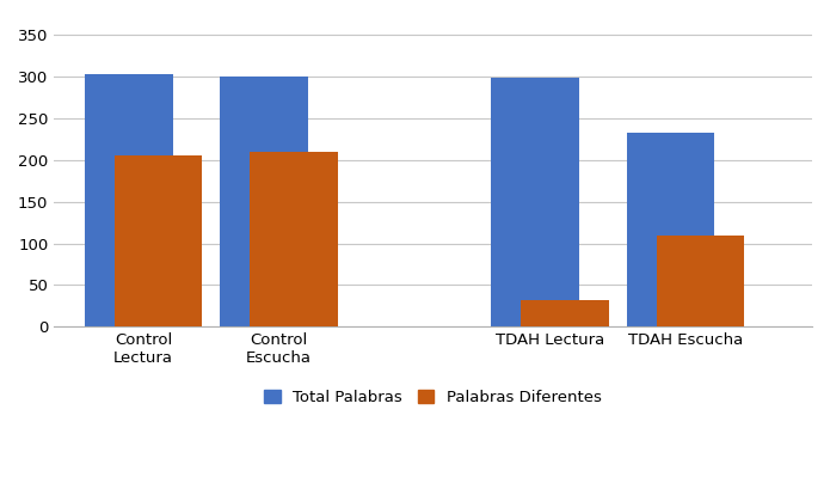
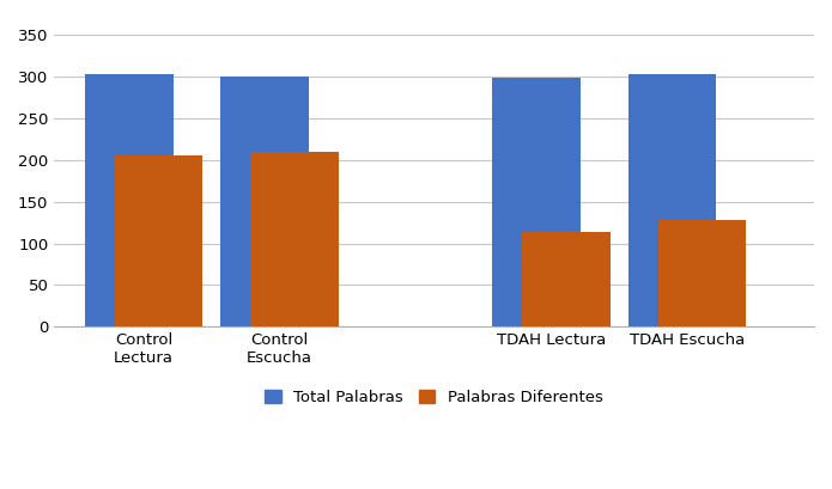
Palabras Diferentes/TDAH Lectura: 32 -> 113
Total Palabras/TDAH Escucha: 232 -> 302
Palabras Diferentes/TDAH Escucha: 110 -> 128
